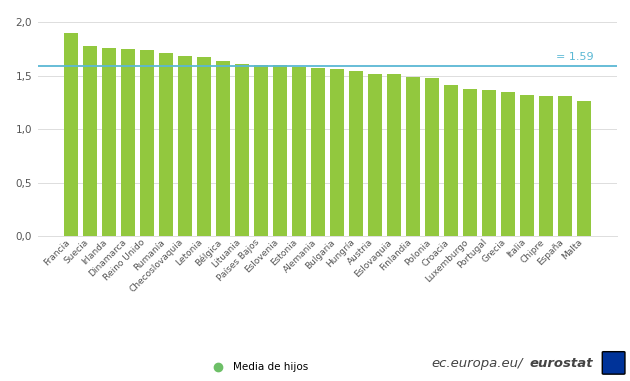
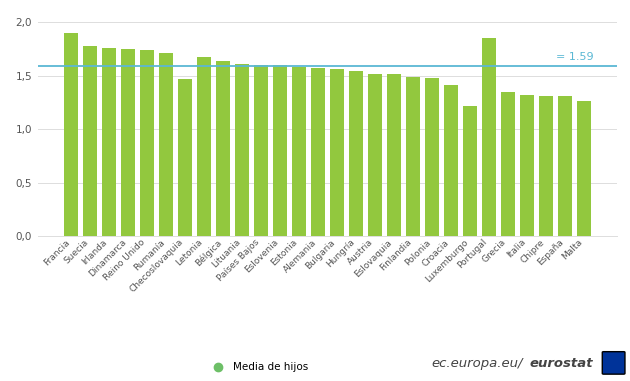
Checoslovaquia: 1,68 -> 1,47
Luxemburgo: 1,38 -> 1,22
Portugal: 1,37 -> 1,85
